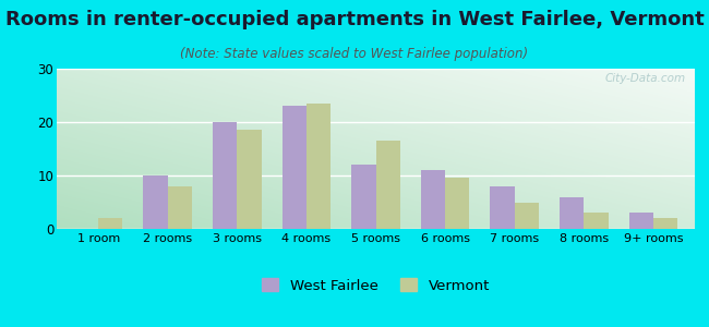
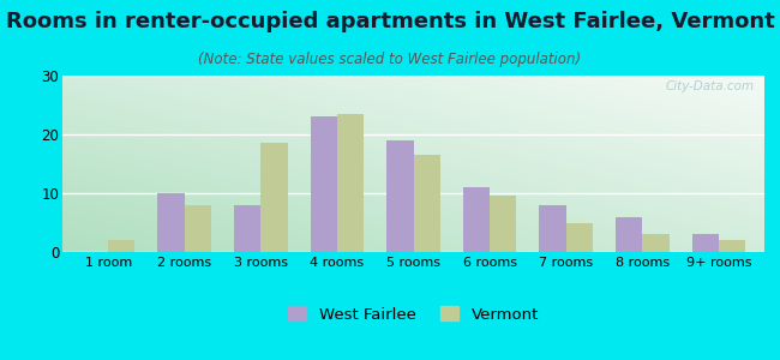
West Fairlee/3 rooms: 20 -> 8
West Fairlee/5 rooms: 12 -> 19
